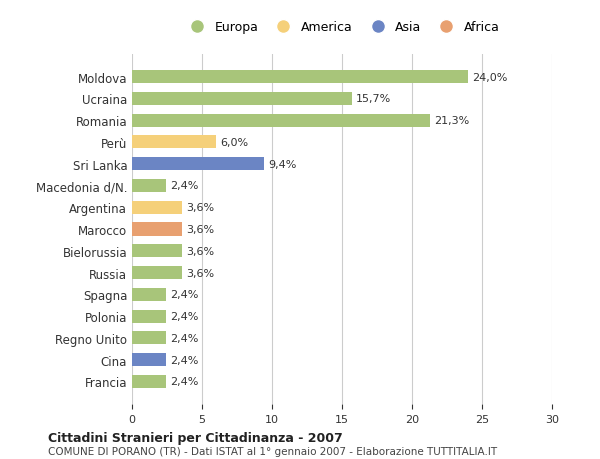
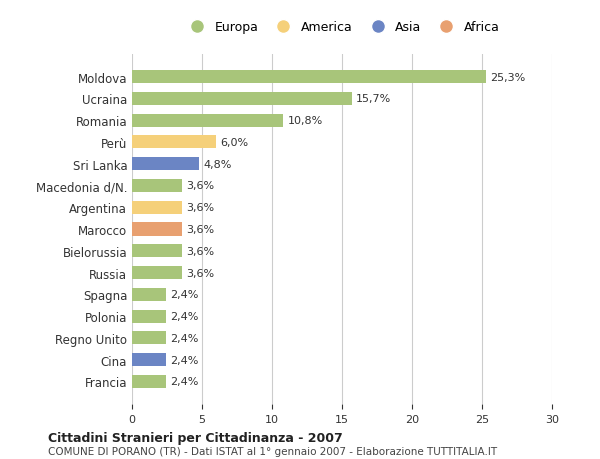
Moldova: 24,0% -> 25,3%
Romania: 21,3% -> 10,8%
Sri Lanka: 9,4% -> 4,8%
Macedonia d/N.: 2,4% -> 3,6%
